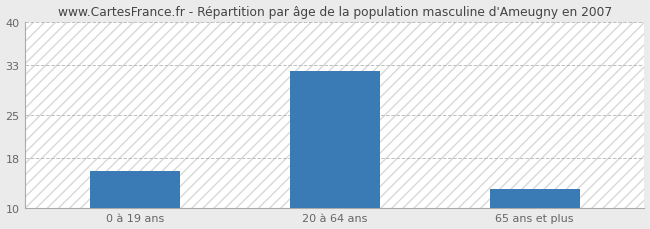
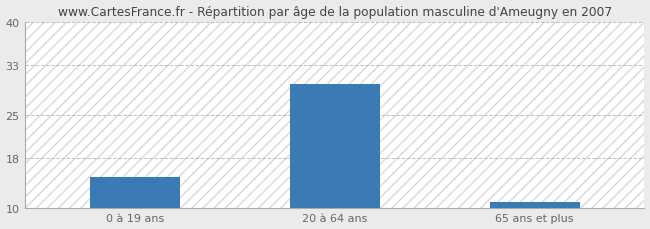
0 à 19 ans: 16 -> 15
20 à 64 ans: 32 -> 30
65 ans et plus: 13 -> 11
